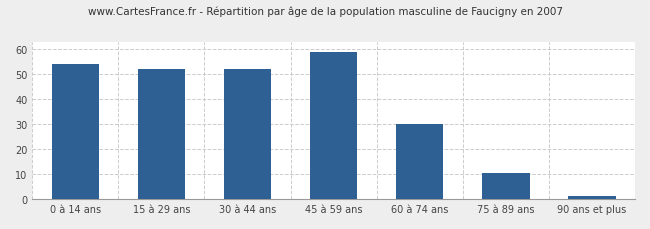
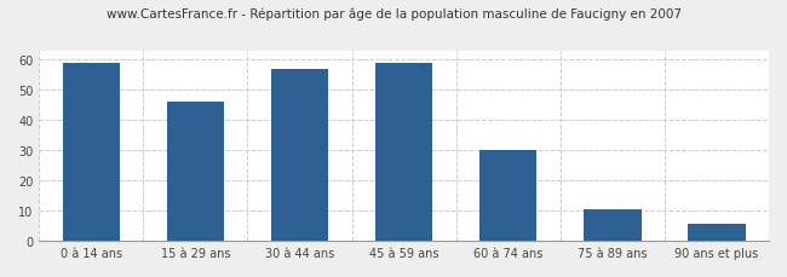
0 à 14 ans: 54.0 -> 59.0
15 à 29 ans: 52.0 -> 46.0
30 à 44 ans: 52.0 -> 57.0
90 ans et plus: 1.3 -> 5.5
